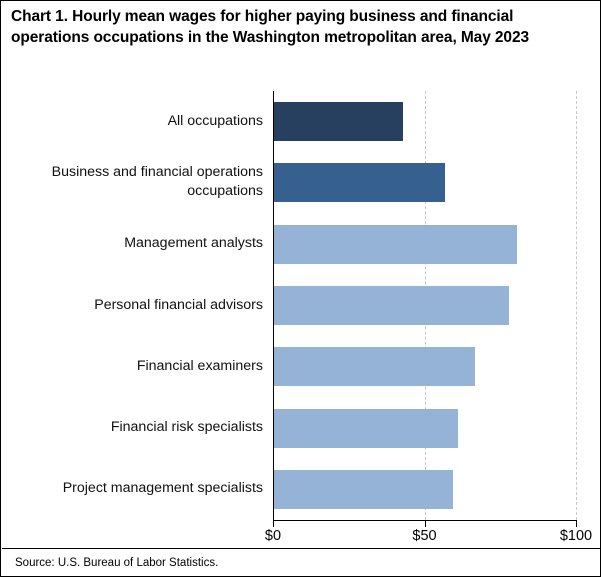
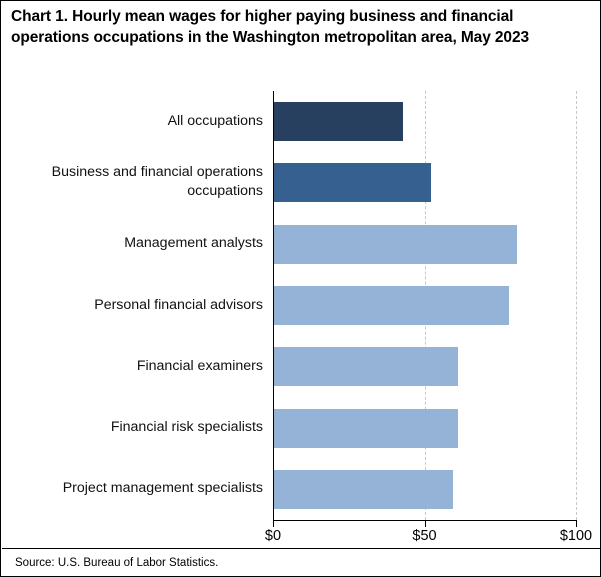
Business and financial operations occupations: $57 -> $52
Financial examiners: $67 -> $61
